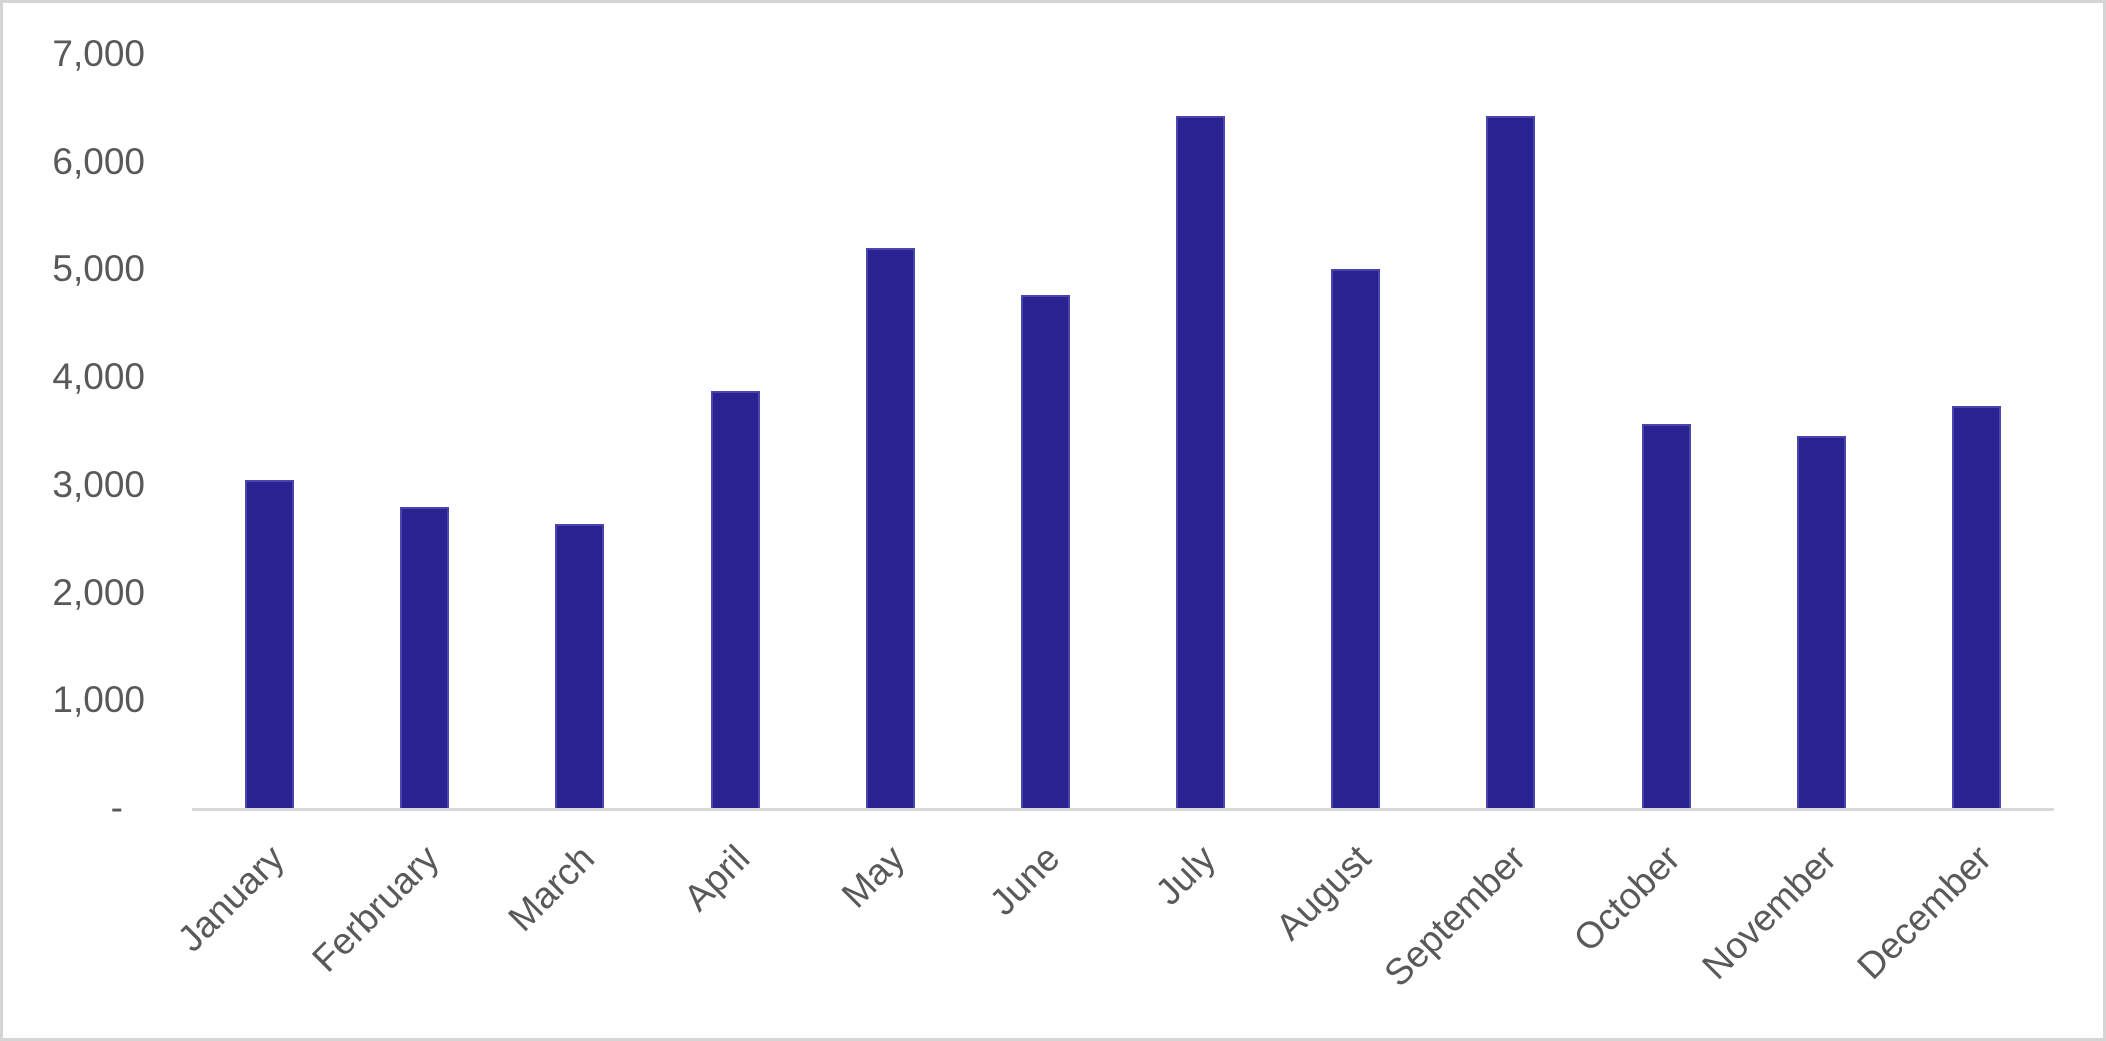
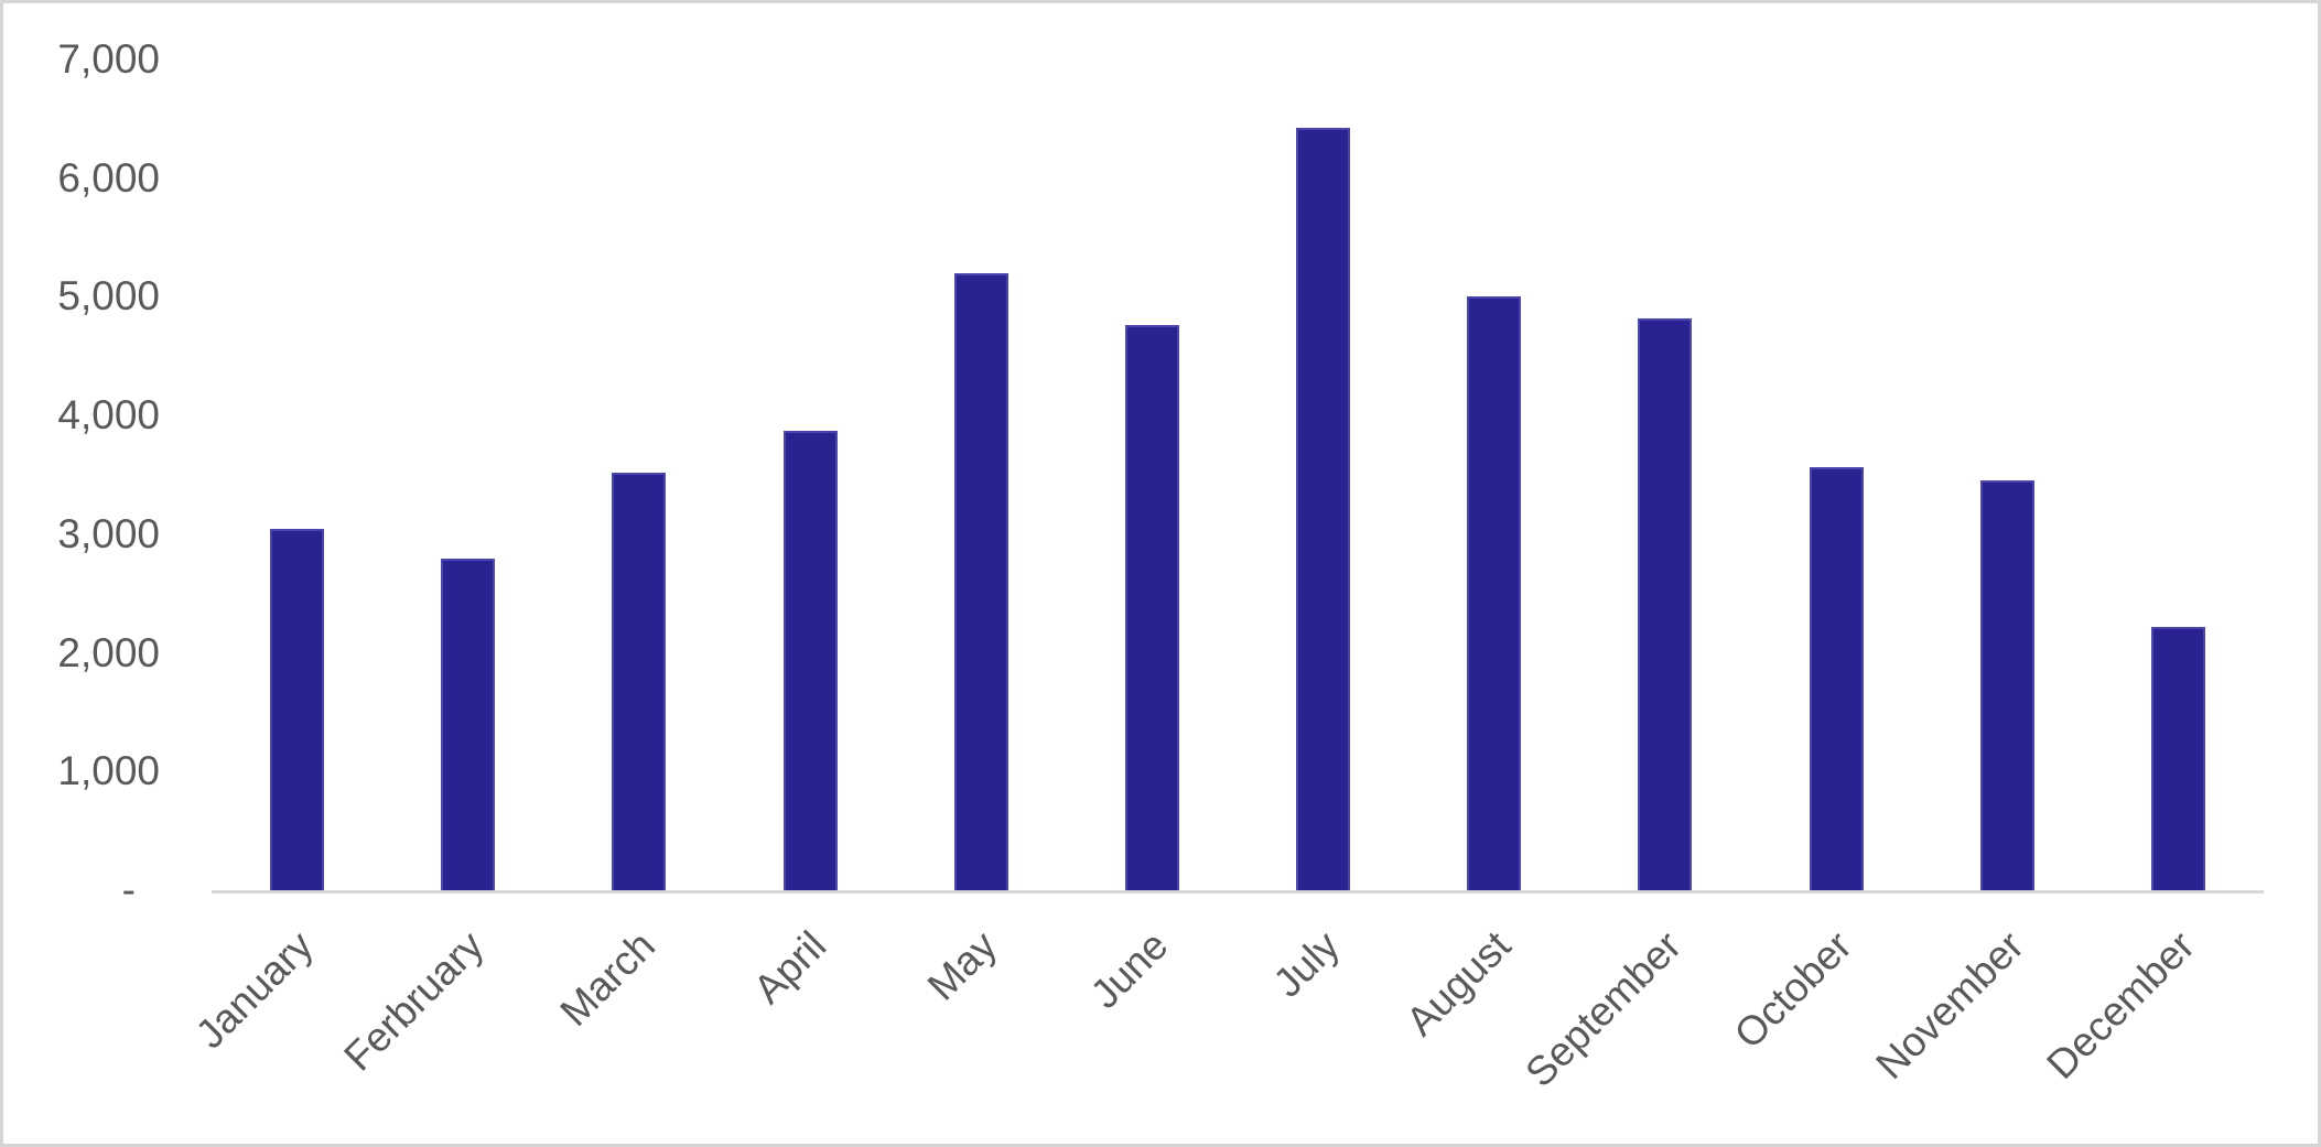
March: 2640 -> 3520
September: 6420 -> 4820
December: 3730 -> 2220
